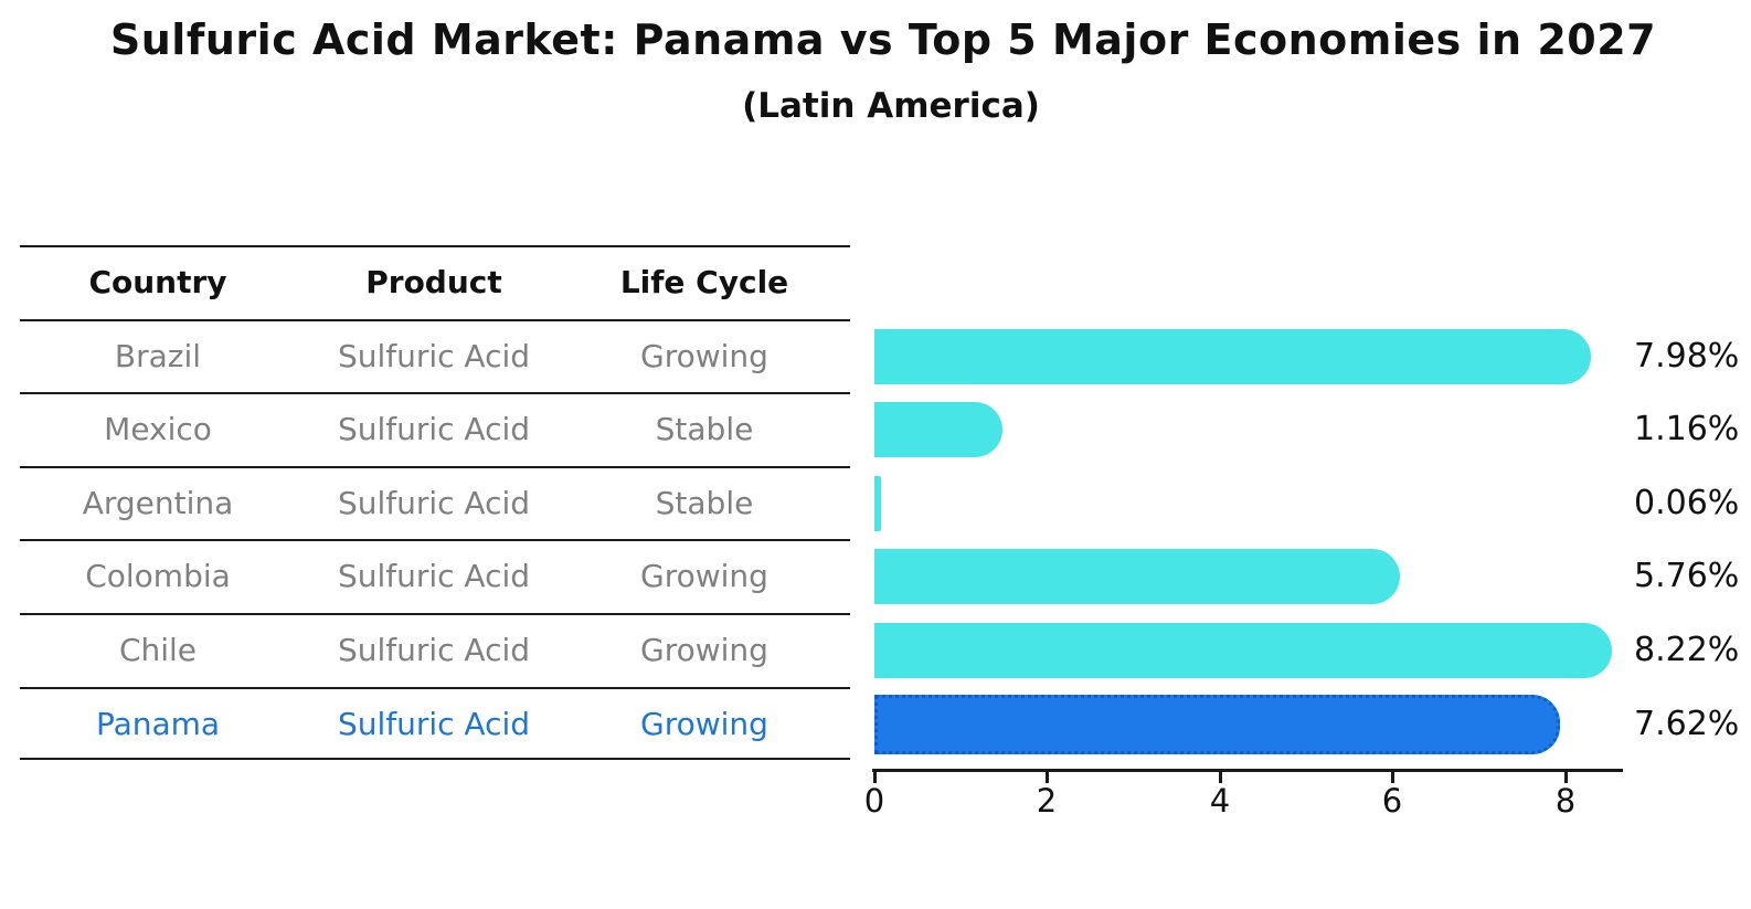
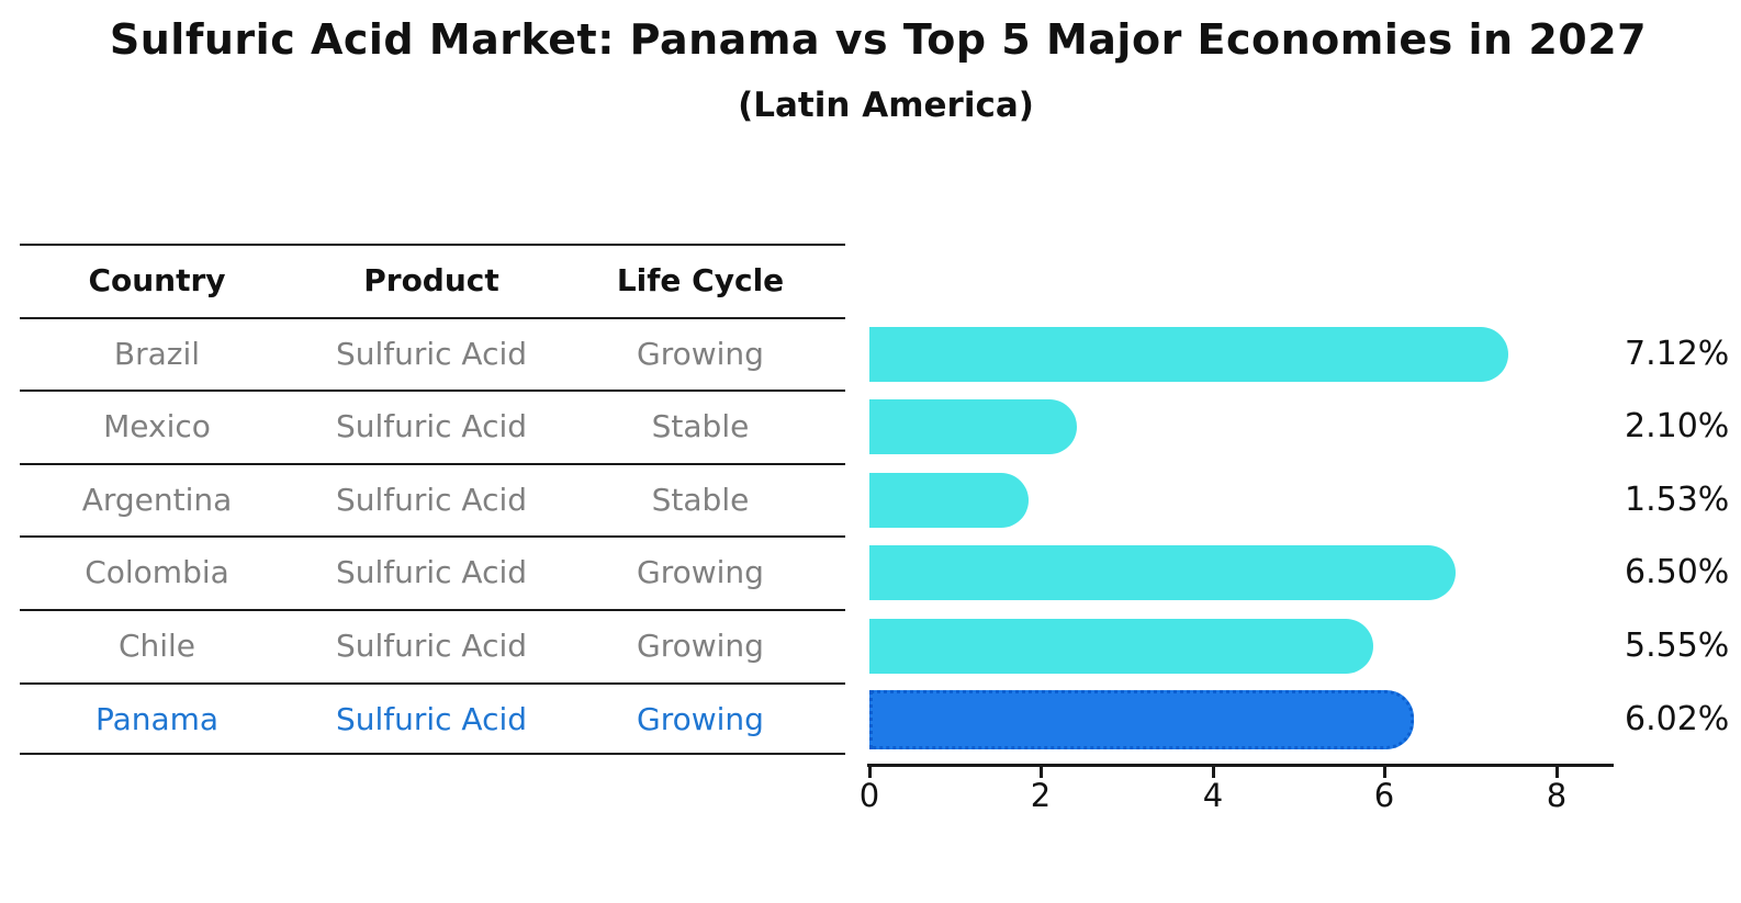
Brazil: 7.98% -> 7.12%
Mexico: 1.16% -> 2.10%
Argentina: 0.06% -> 1.53%
Colombia: 5.76% -> 6.50%
Chile: 8.22% -> 5.55%
Panama: 7.62% -> 6.02%
